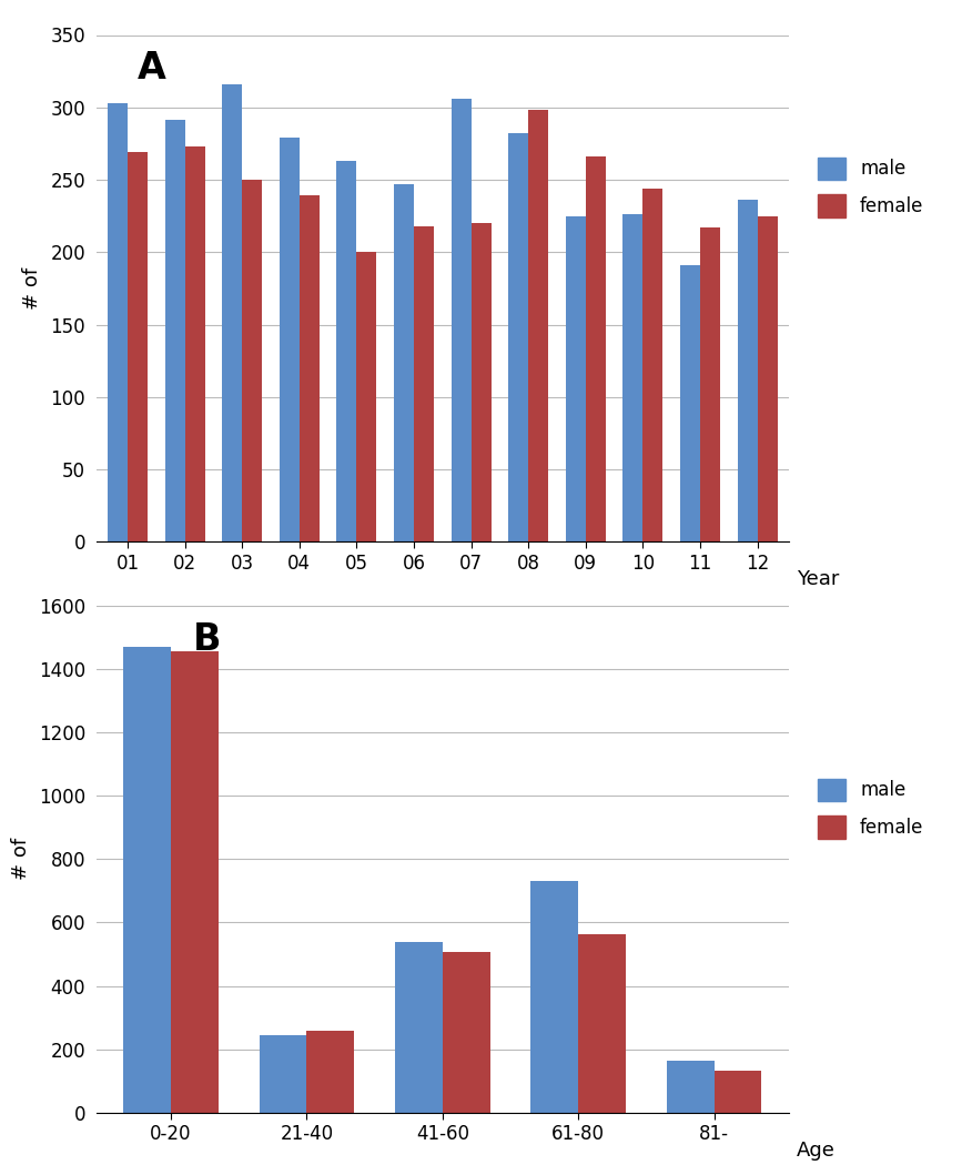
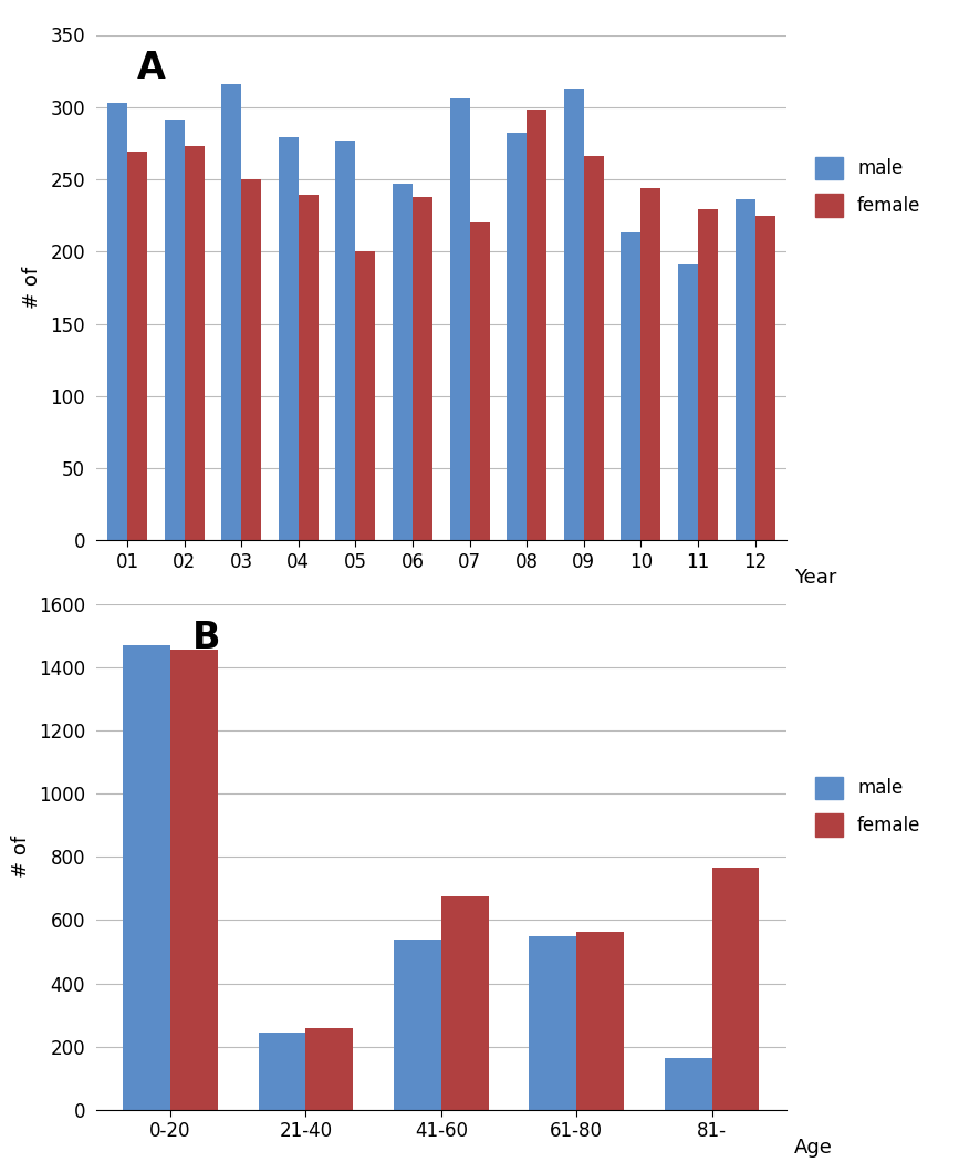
male/05: 263 -> 277
female/06: 218 -> 238
male/09: 225 -> 313
male/10: 226 -> 213
female/11: 217 -> 229
female/41-60: 507 -> 675
male/61-80: 733 -> 550
female/81-: 132 -> 765
